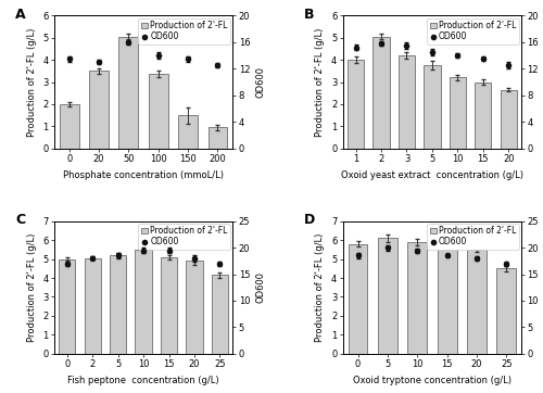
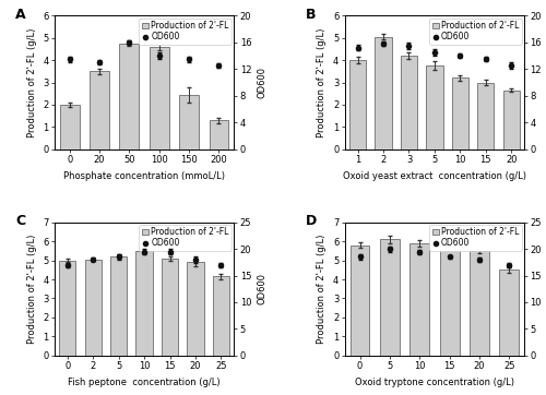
Production of 2'-FL/50: 5.05 -> 4.75
Production of 2'-FL/100: 3.35 -> 4.60
Production of 2'-FL/150: 1.48 -> 2.45
Production of 2'-FL/200: 0.95 -> 1.30
